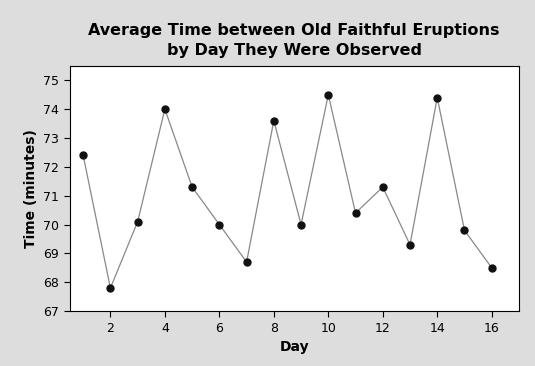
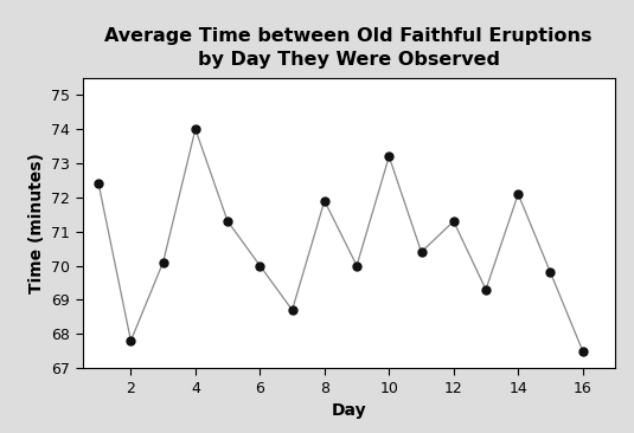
8: 73.6 -> 71.9
10: 74.5 -> 73.2
14: 74.4 -> 72.1
16: 68.5 -> 67.5
